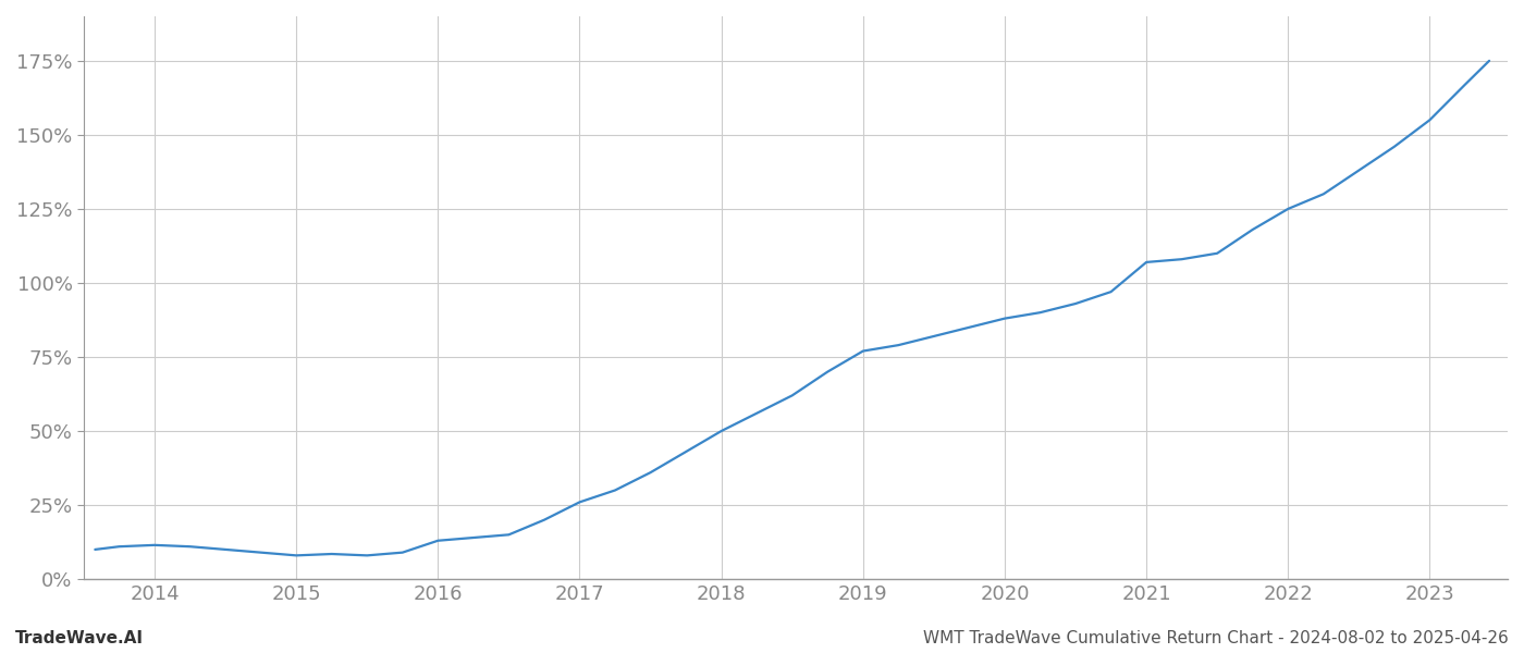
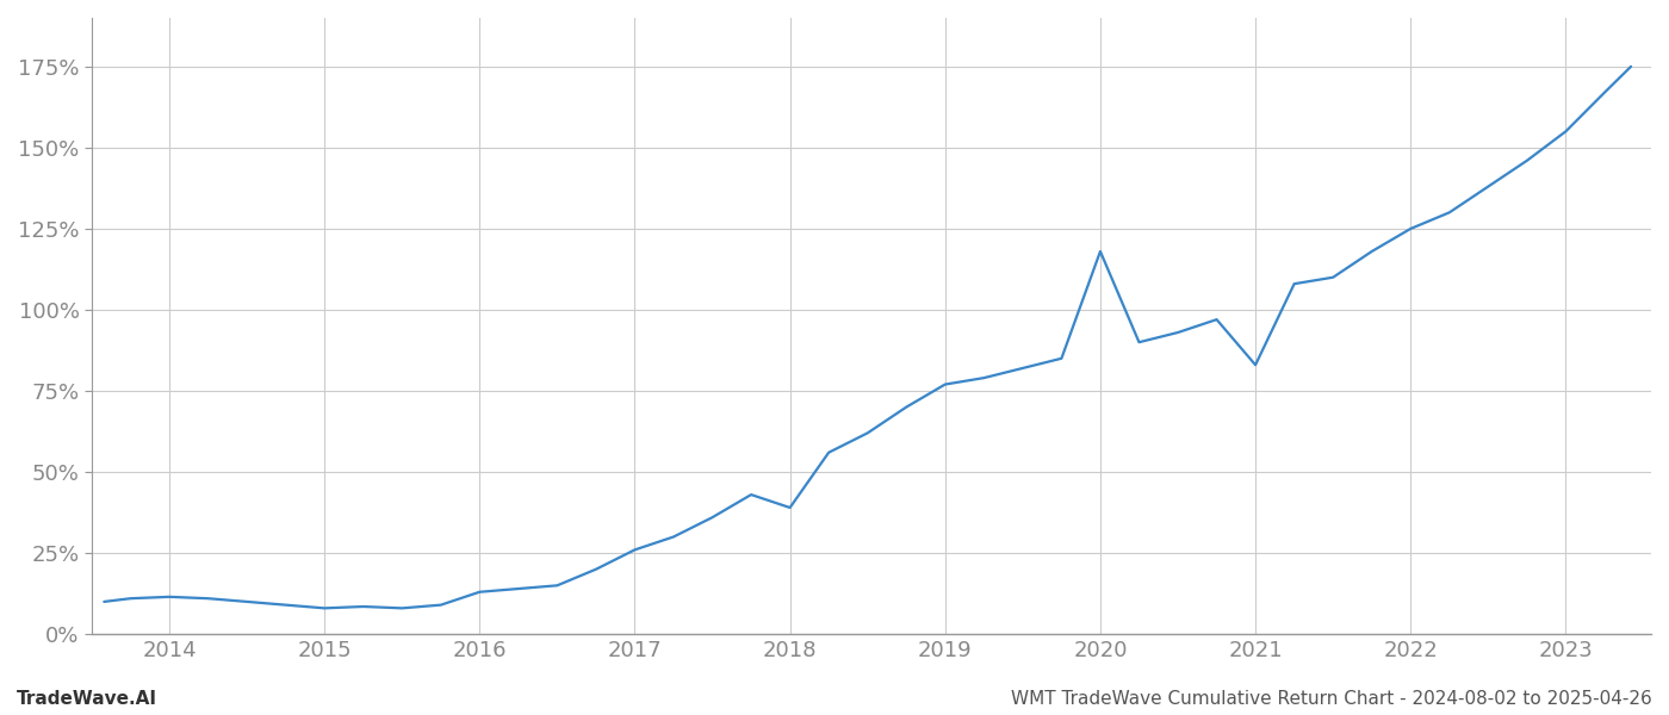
2018: 50.0% -> 39.0%
2020: 88.0% -> 118.0%
2021: 107.0% -> 83.0%
